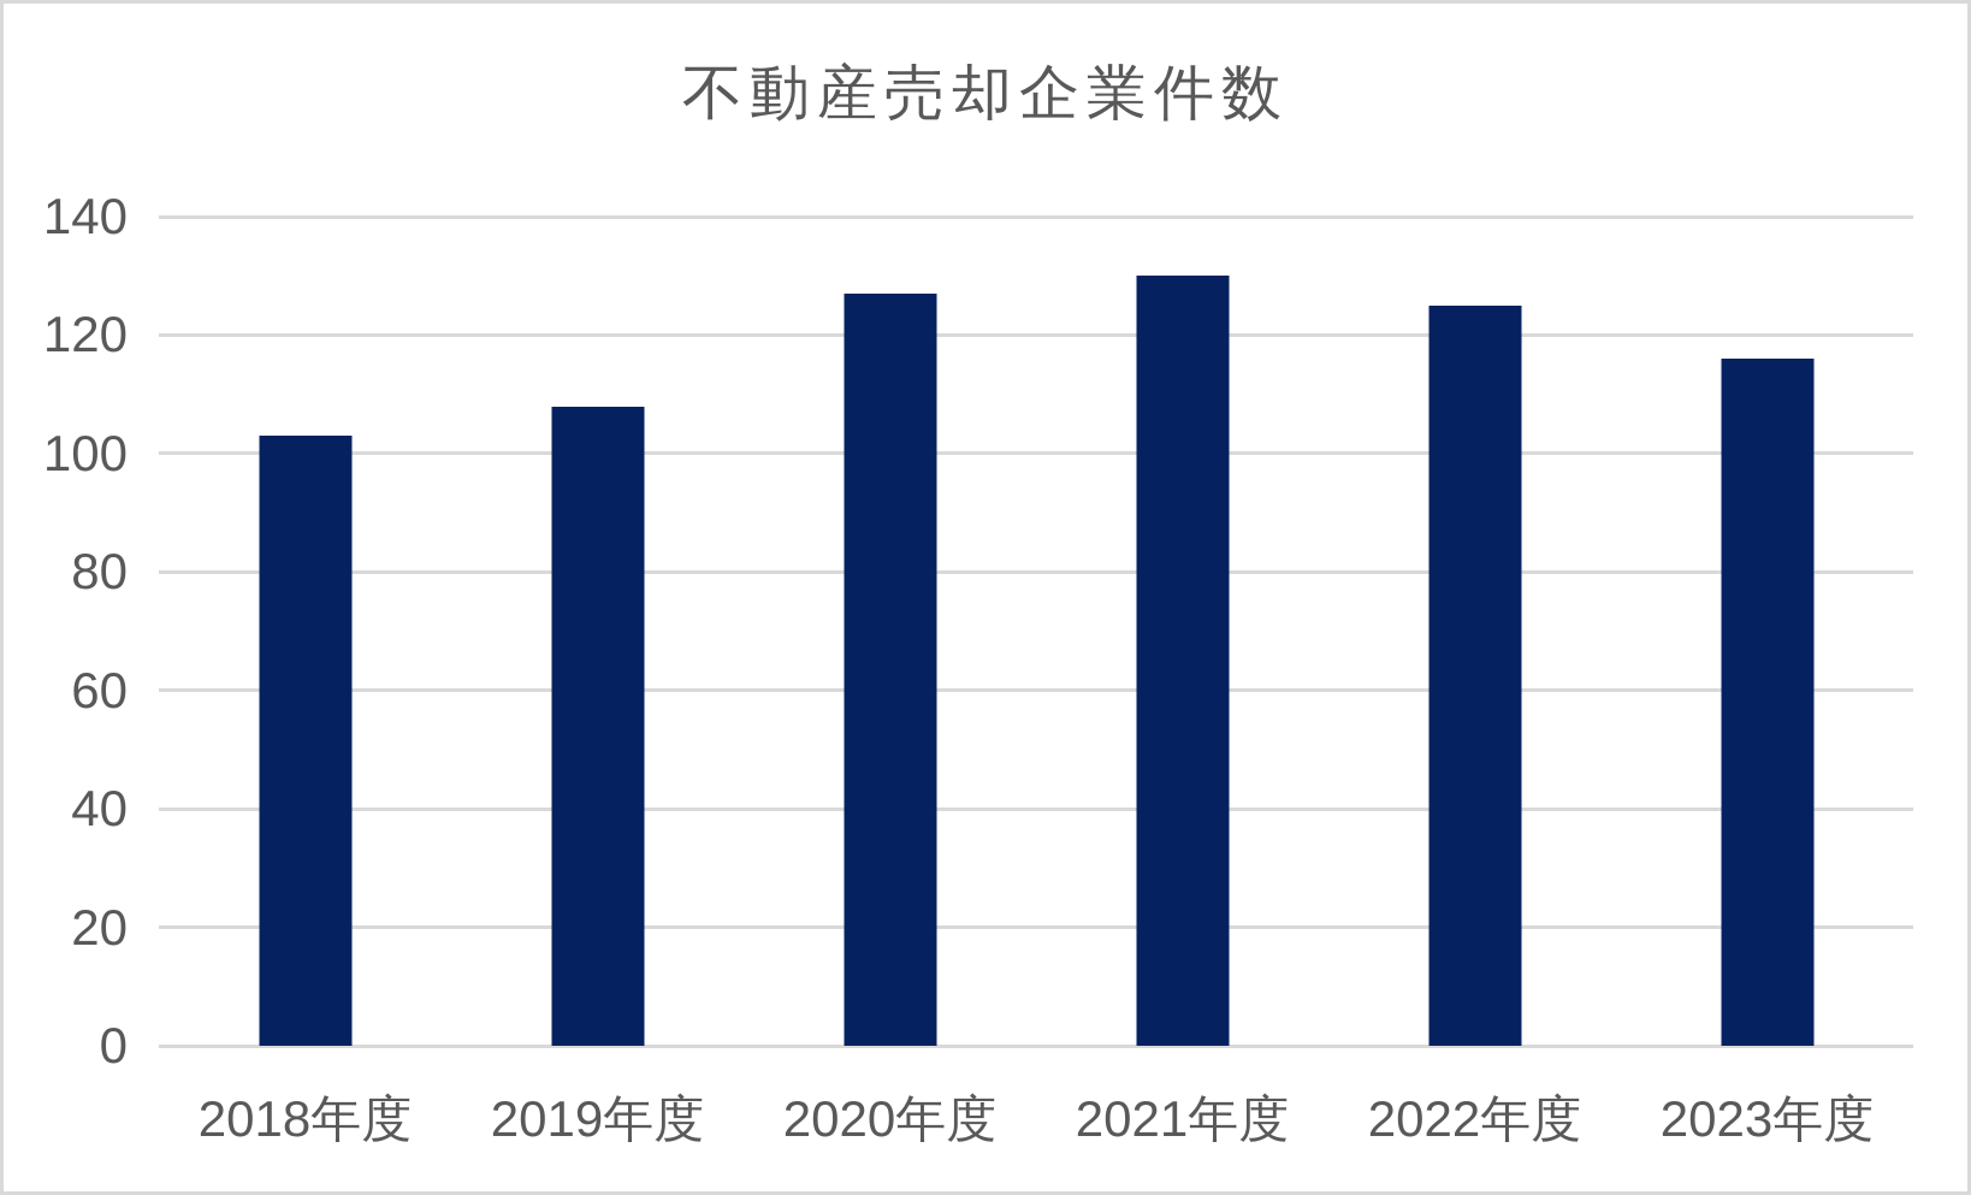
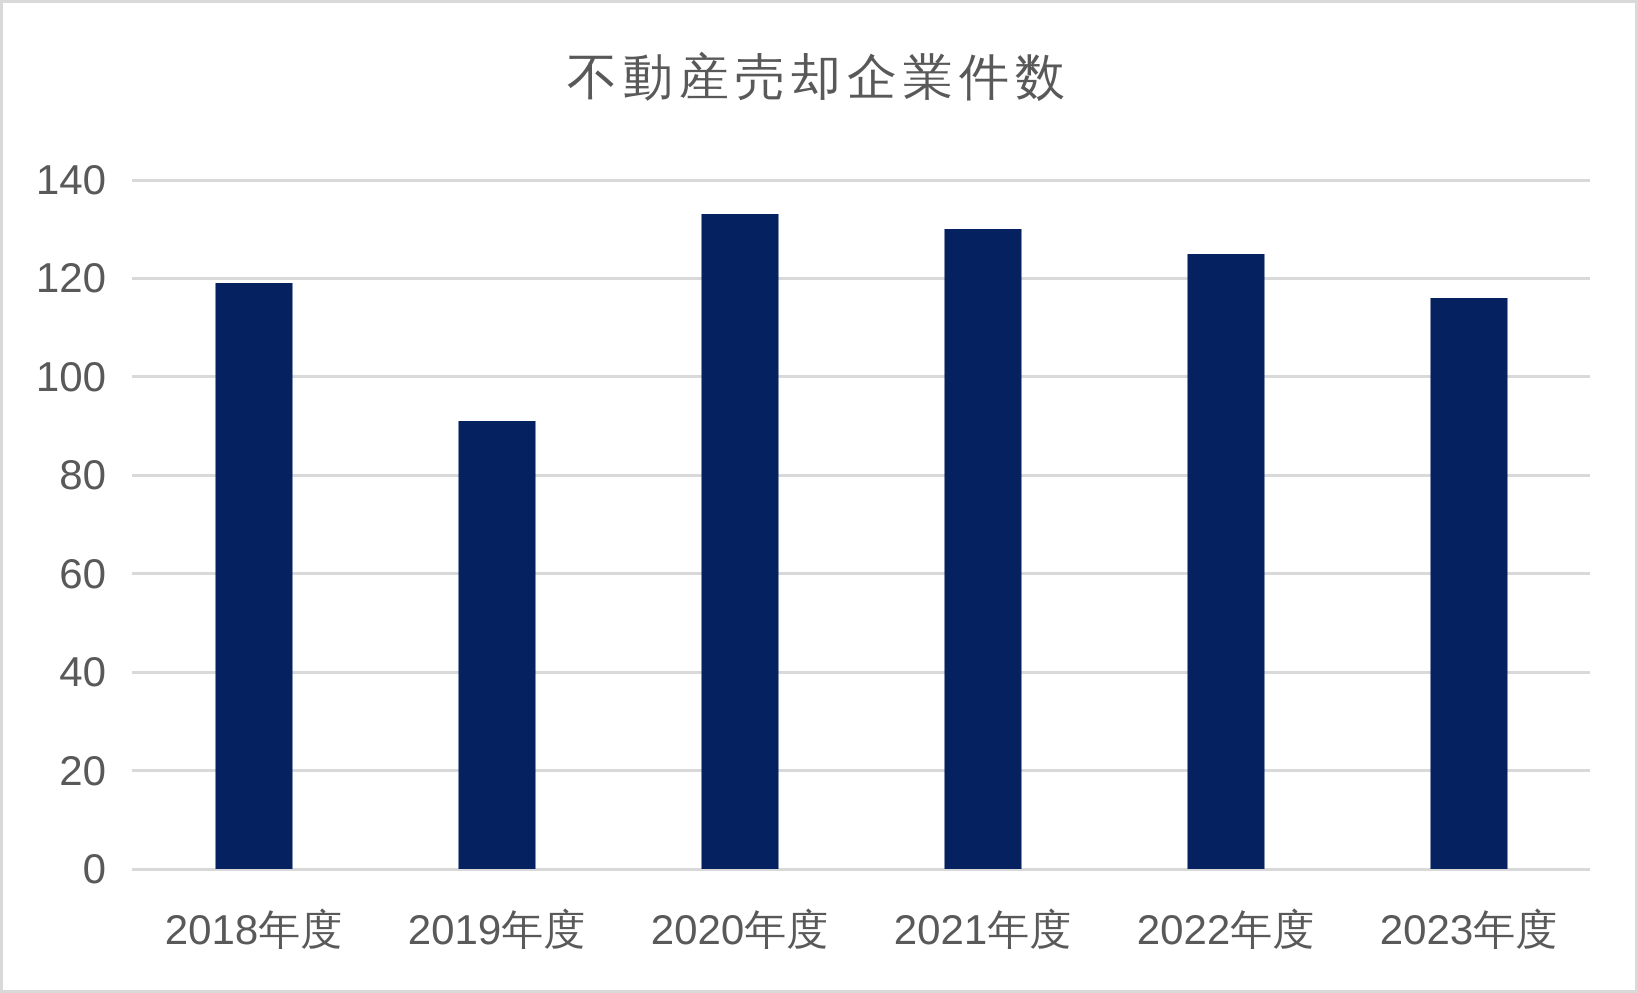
2018年度: 103 -> 119
2019年度: 108 -> 91
2020年度: 127 -> 133
